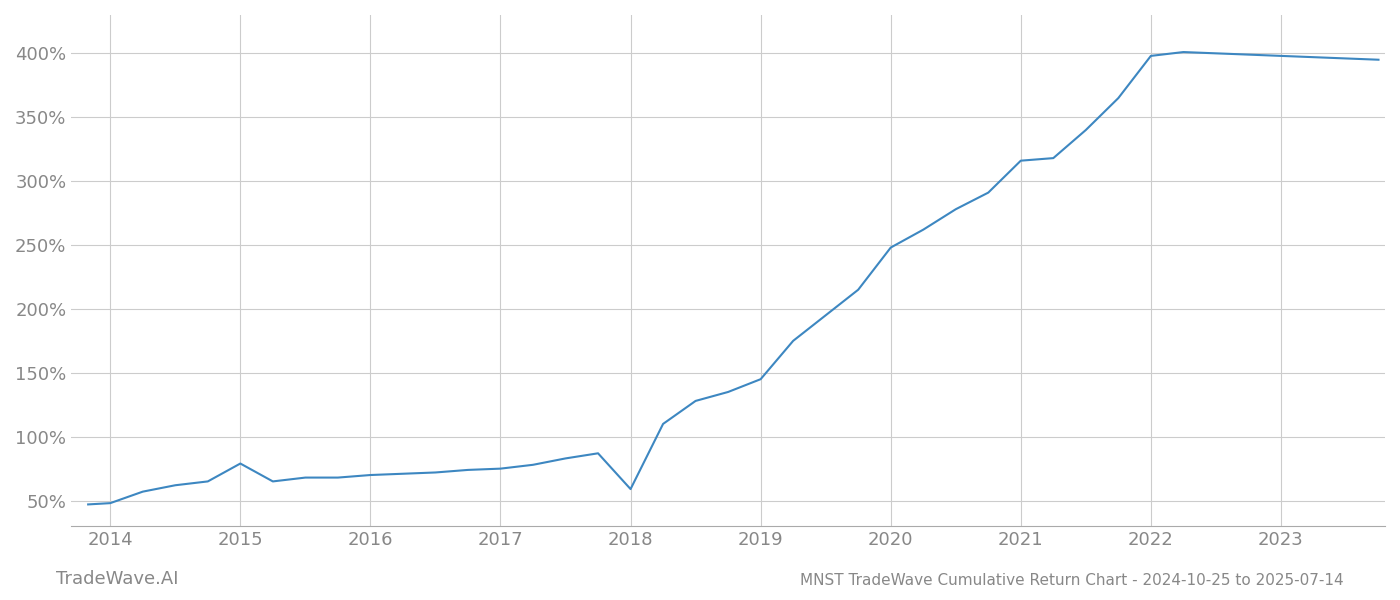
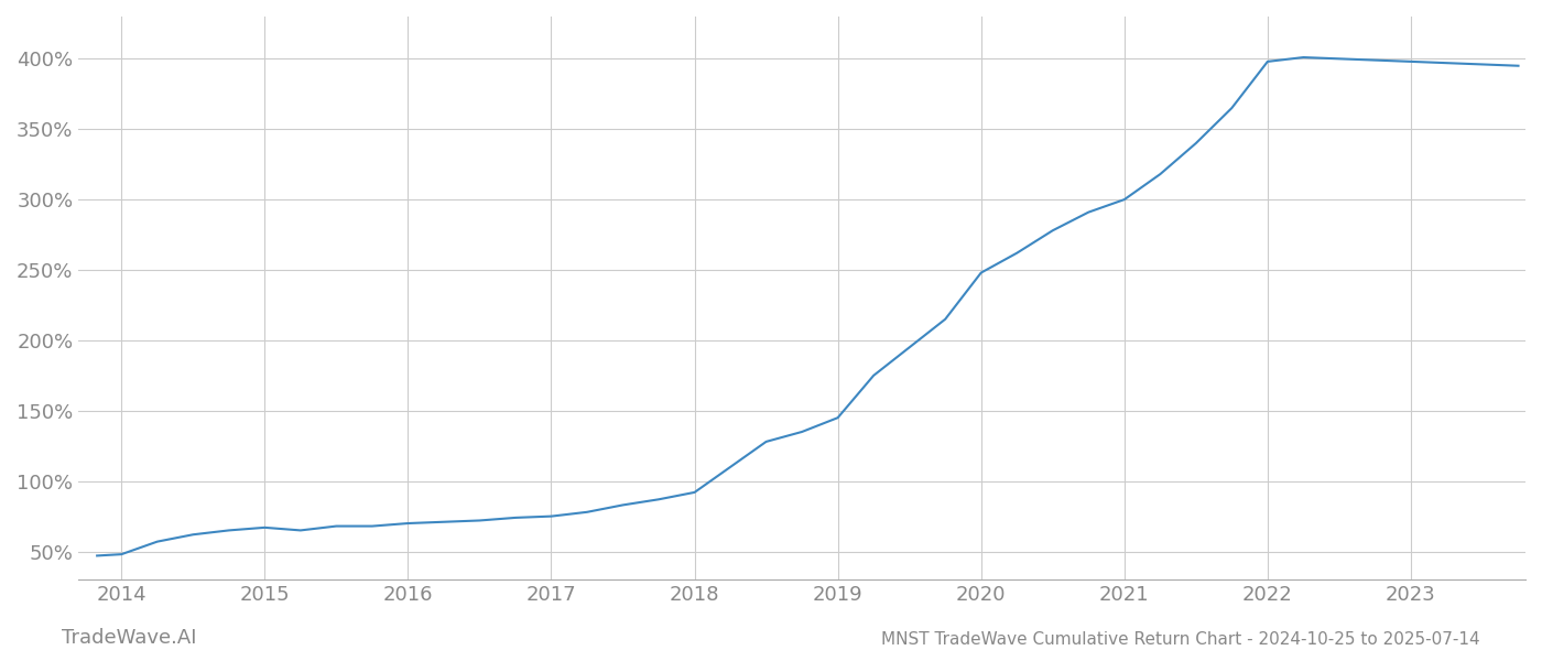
2015: 79% -> 67%
2018: 59% -> 92%
2021: 316% -> 300%
